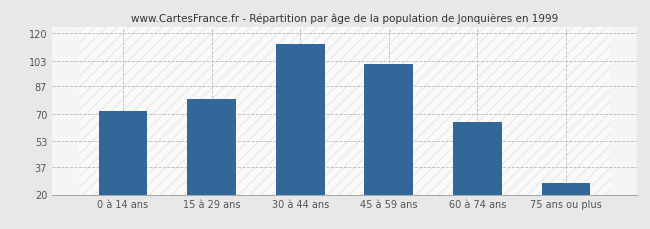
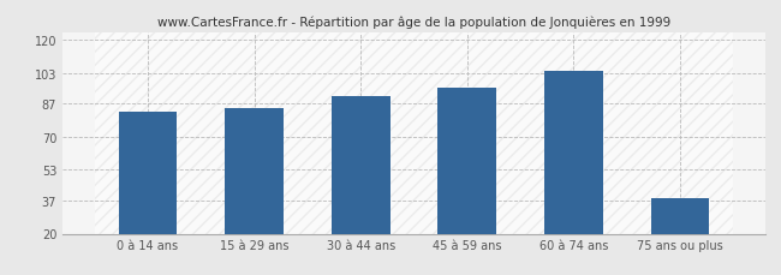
0 à 14 ans: 72 -> 83
15 à 29 ans: 79 -> 85
30 à 44 ans: 113 -> 91
45 à 59 ans: 101 -> 95
60 à 74 ans: 65 -> 104
75 ans ou plus: 27 -> 38
